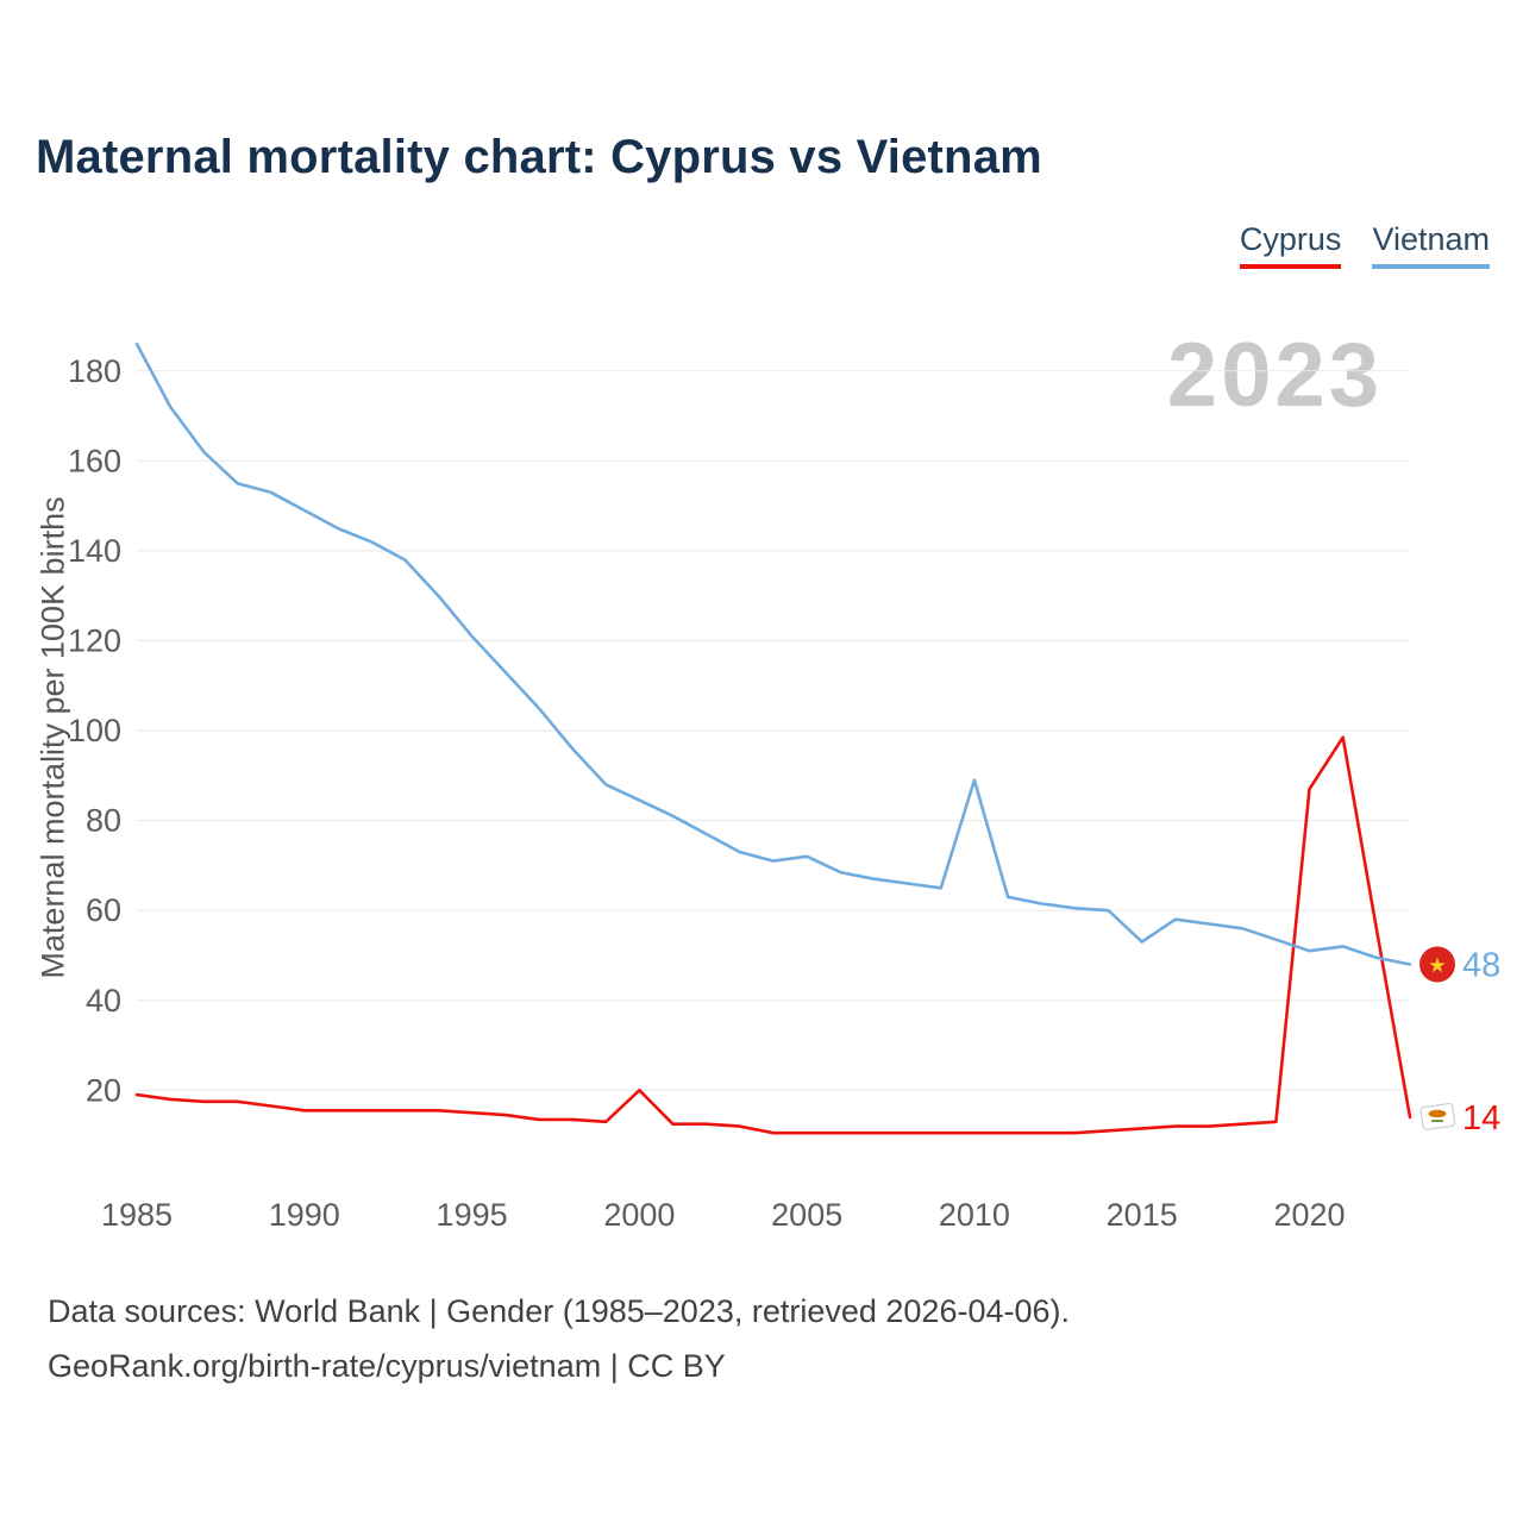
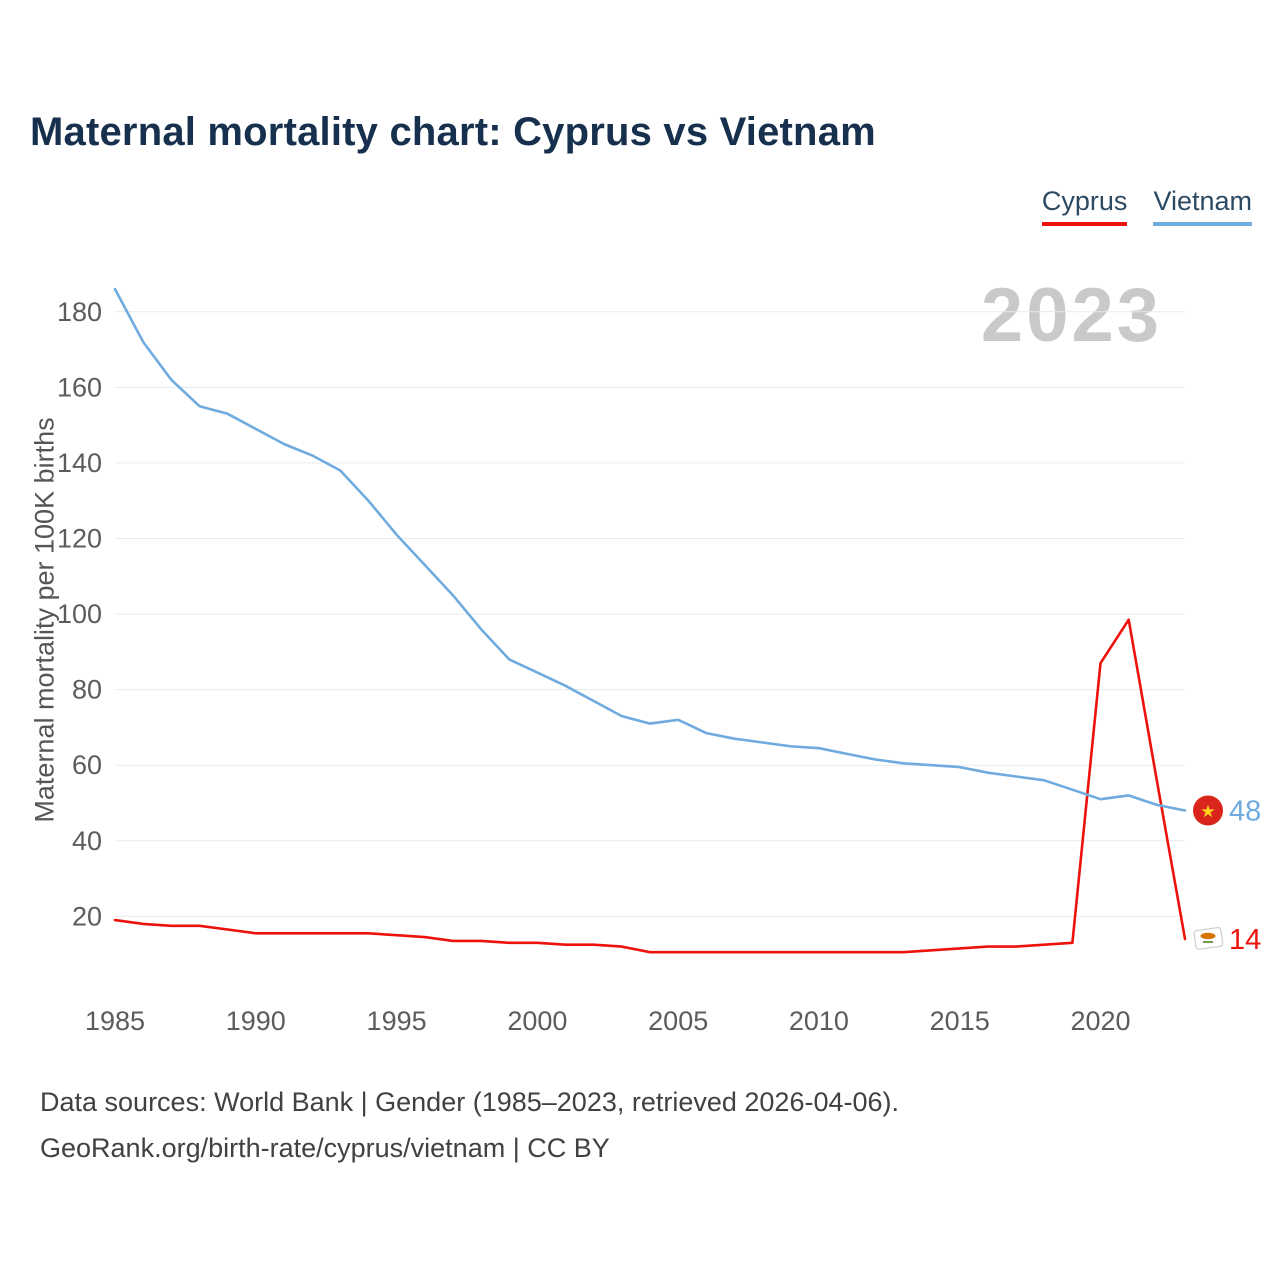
Cyprus/2000: 20 -> 13
Vietnam/2010: 89 -> 64
Vietnam/2015: 53 -> 60
